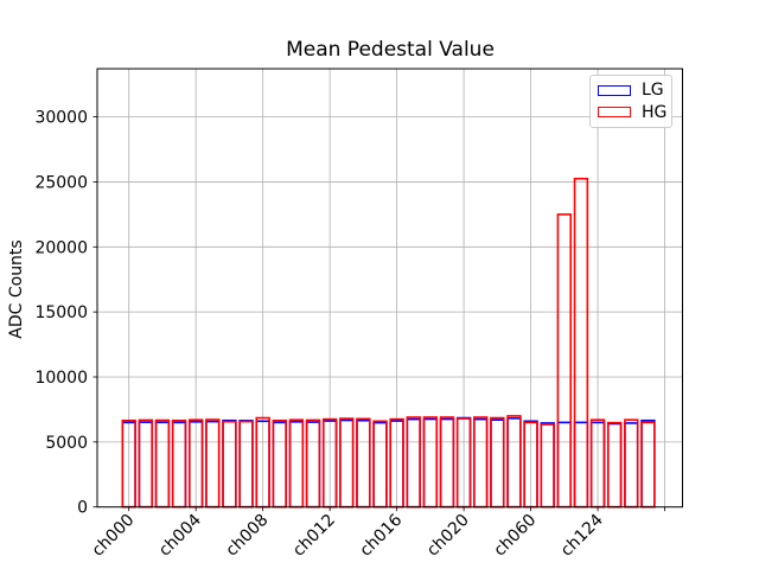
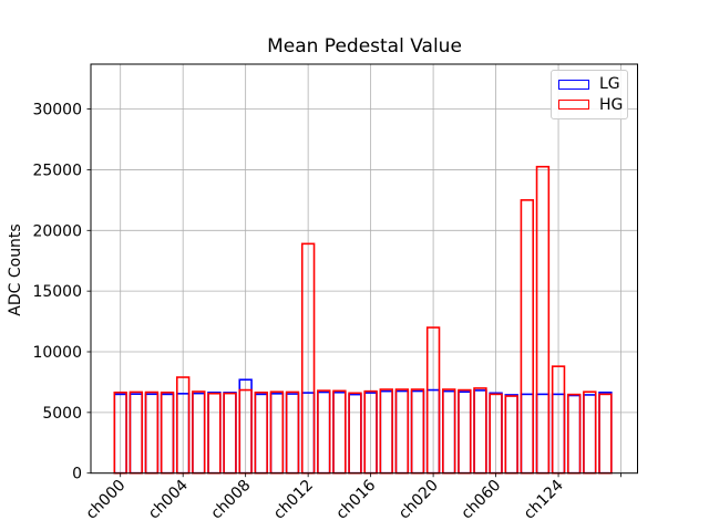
HG/ch004: 6700 -> 7900
LG/ch008: 6600 -> 7700
HG/ch012: 6800 -> 18900
HG/ch020: 6800 -> 12000
HG/ch124: 6700 -> 8800
